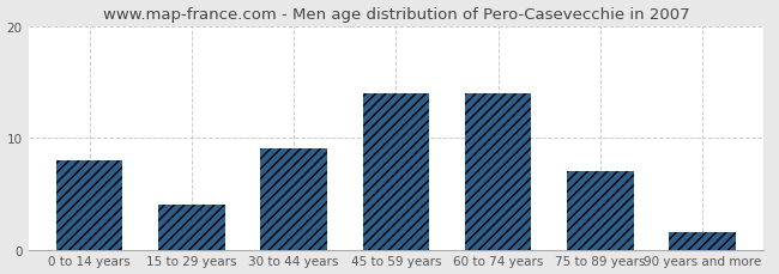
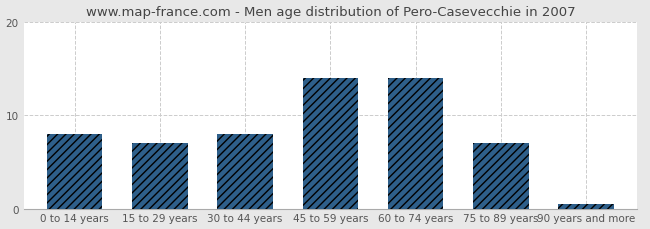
15 to 29 years: 4.0 -> 7.0
30 to 44 years: 9.0 -> 8.0
90 years and more: 1.6 -> 0.5
